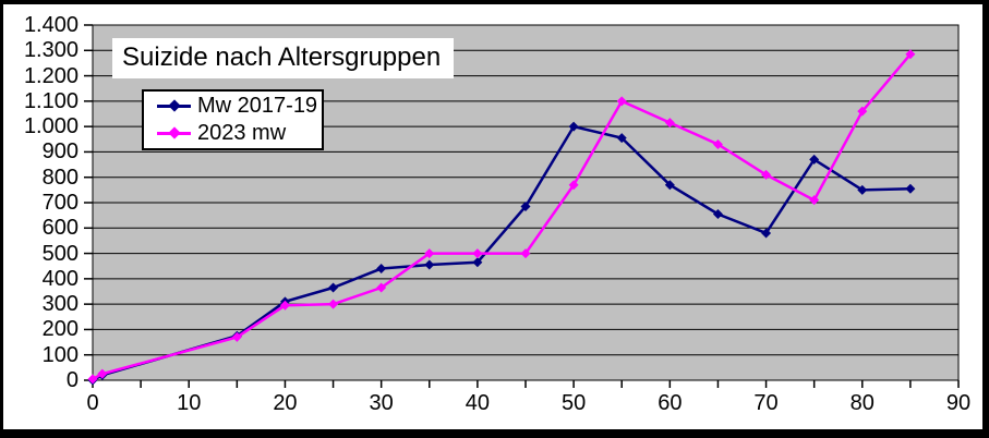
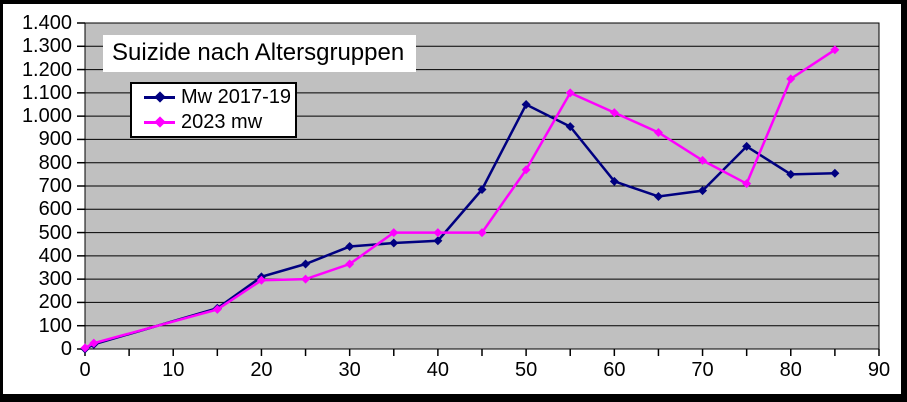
Mw 2017-19/50: 1000 -> 1050
Mw 2017-19/60: 770 -> 720
Mw 2017-19/70: 580 -> 680
2023 mw/80: 1060 -> 1160
